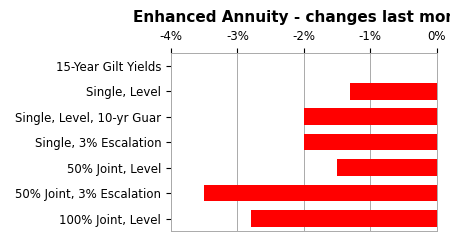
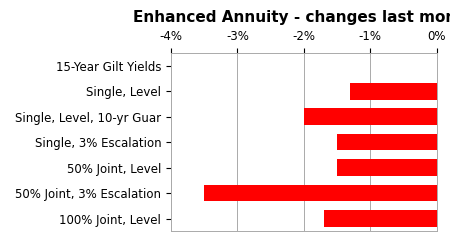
Single, 3% Escalation: -2.0% -> -1.5%
100% Joint, Level: -2.8% -> -1.7%
